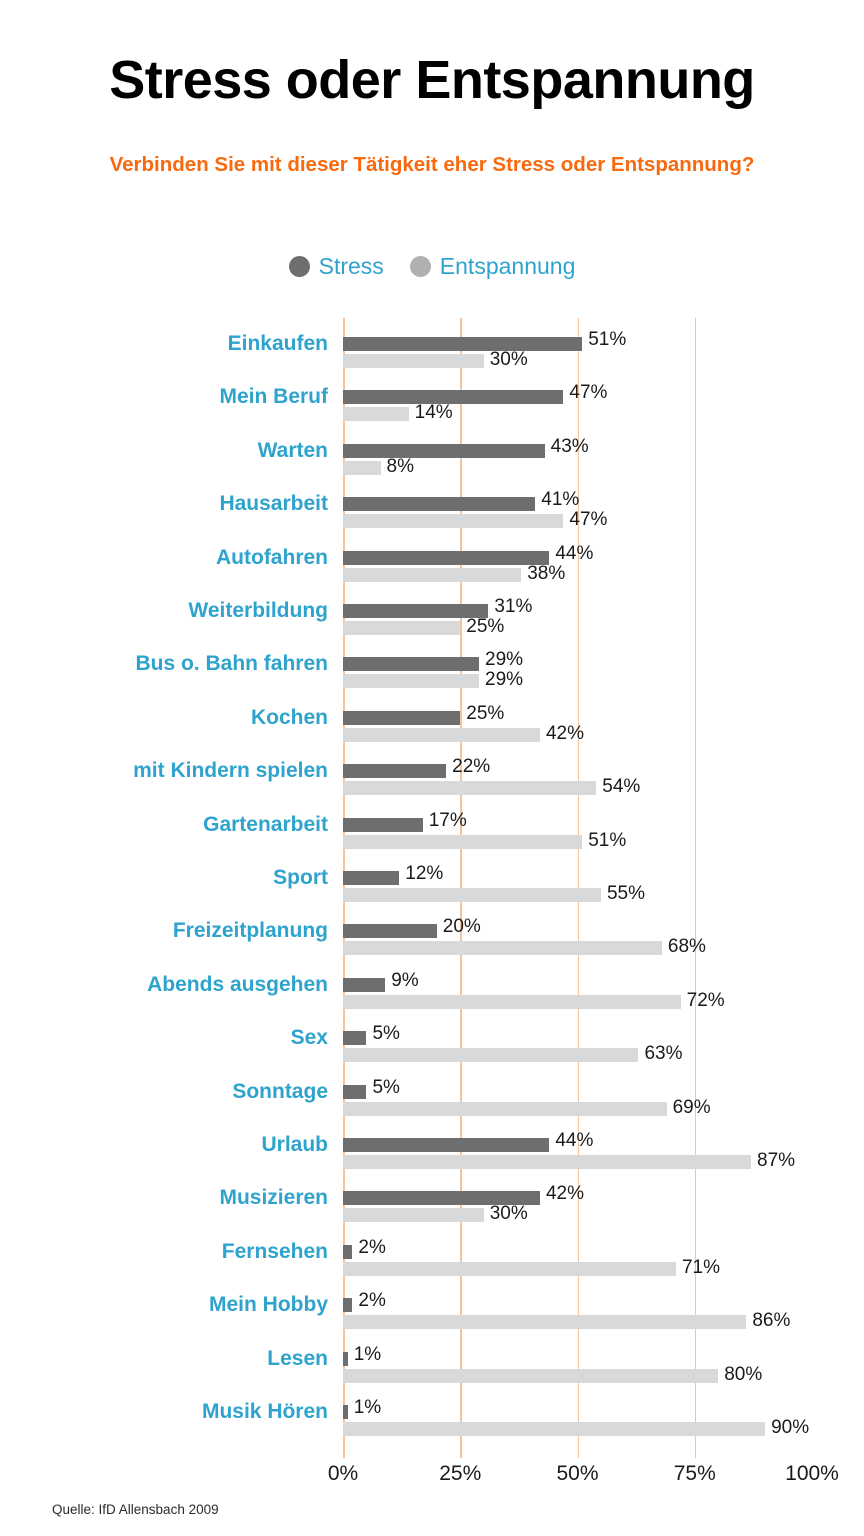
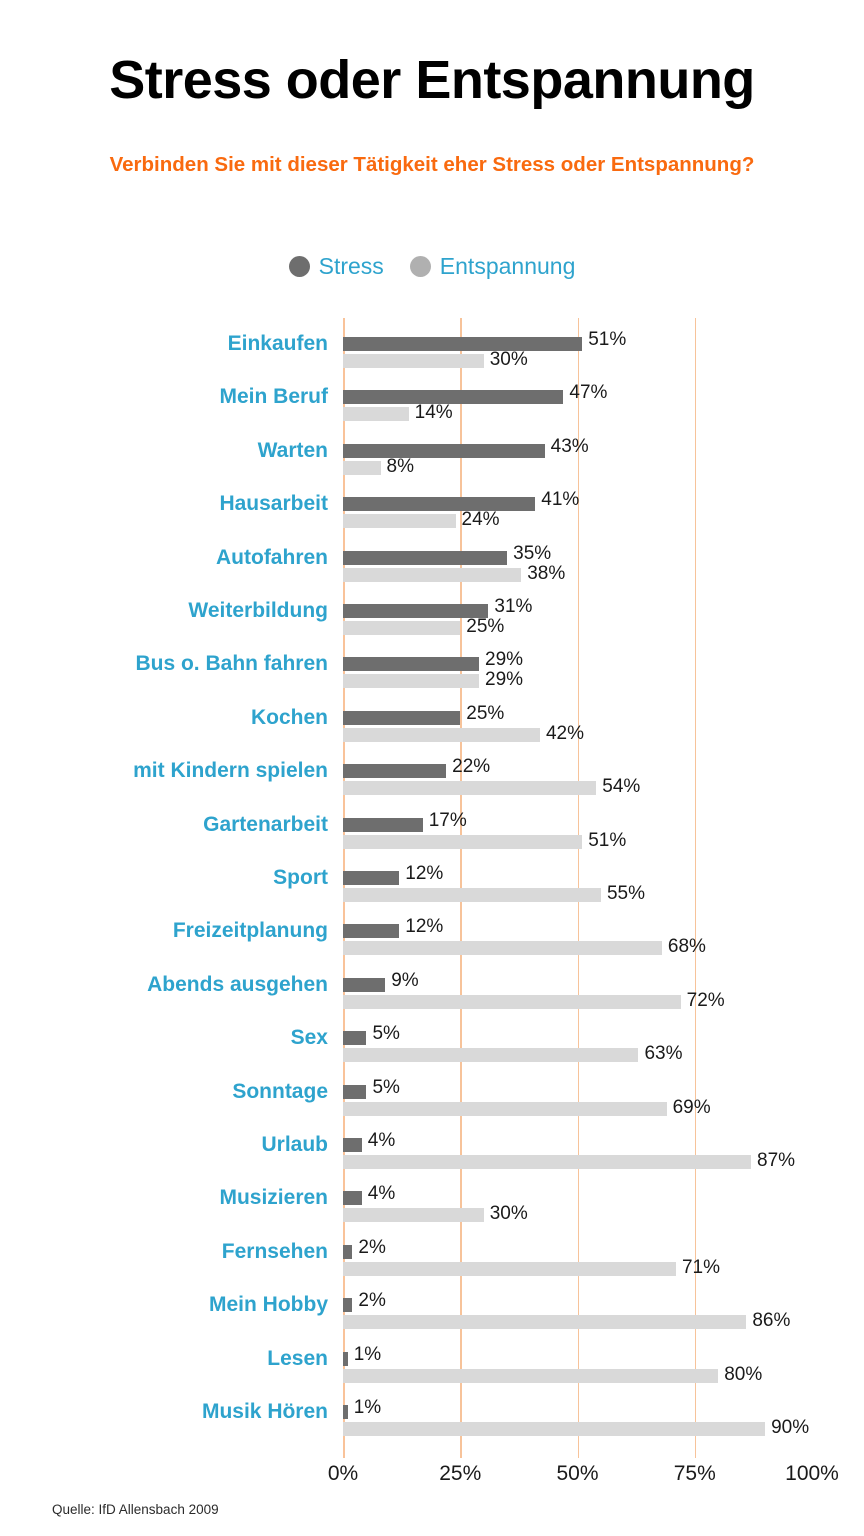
Entspannung/Hausarbeit: 47% -> 24%
Stress/Autofahren: 44% -> 35%
Stress/Freizeitplanung: 20% -> 12%
Stress/Urlaub: 44% -> 4%
Stress/Musizieren: 42% -> 4%
